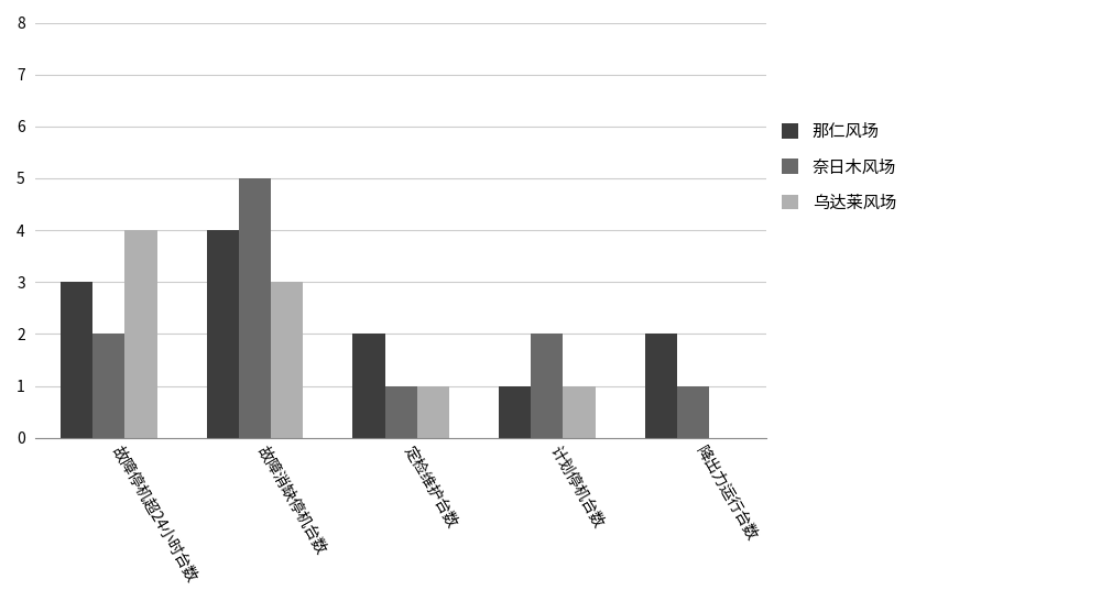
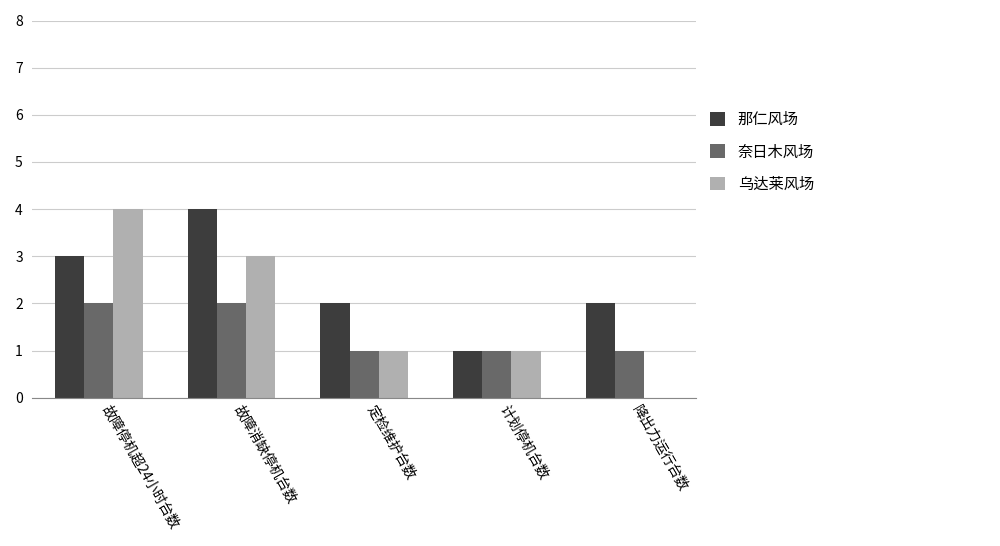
奈日木风场/故障消缺停机台数: 5 -> 2
奈日木风场/计划停机台数: 2 -> 1
